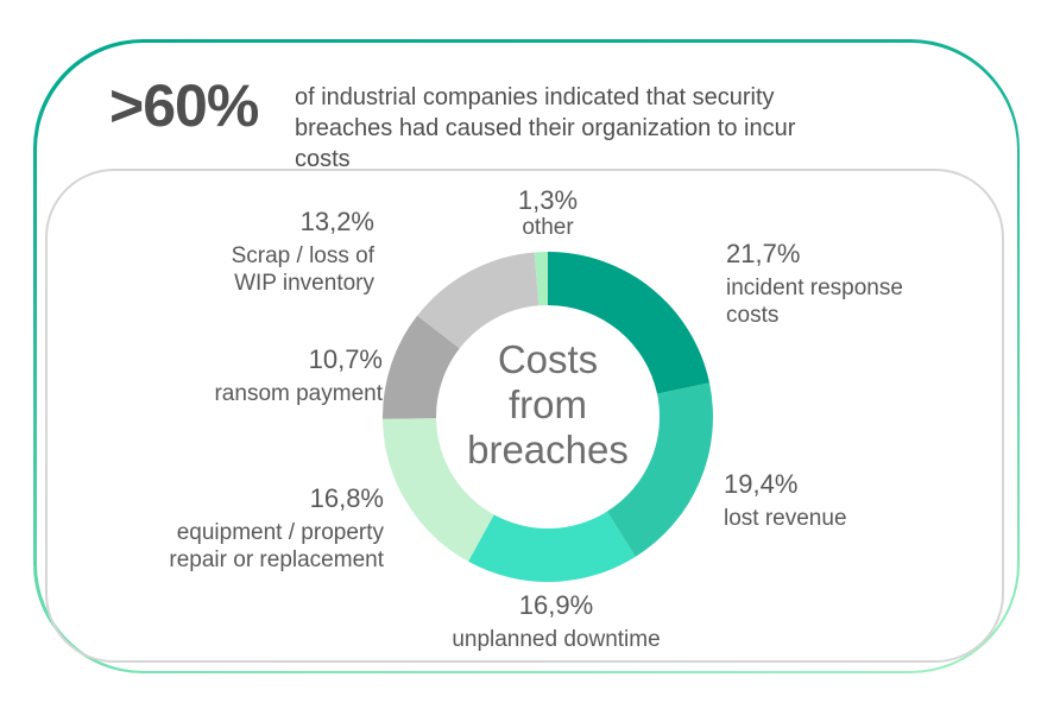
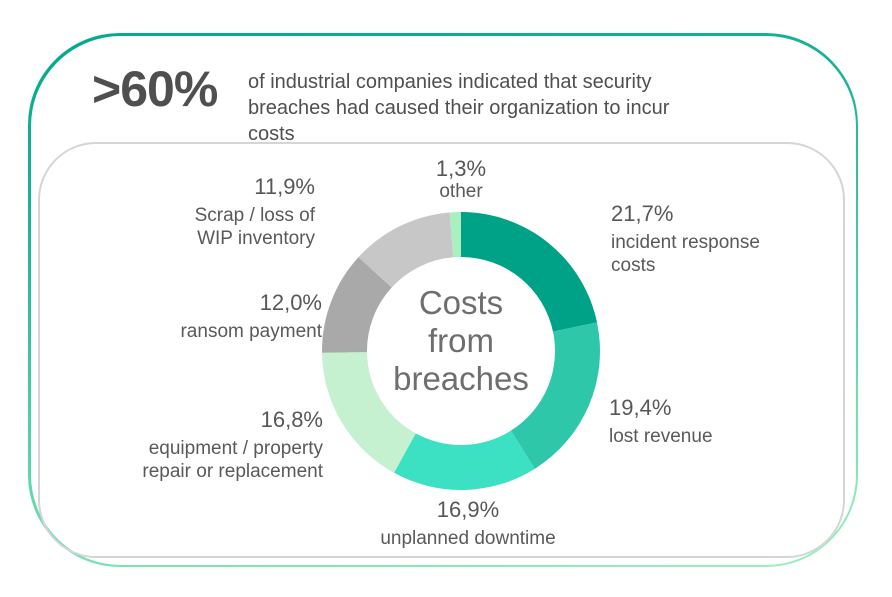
ransom payment: 10,7% -> 12,0%
Scrap / loss of WIP inventory: 13,2% -> 11,9%
